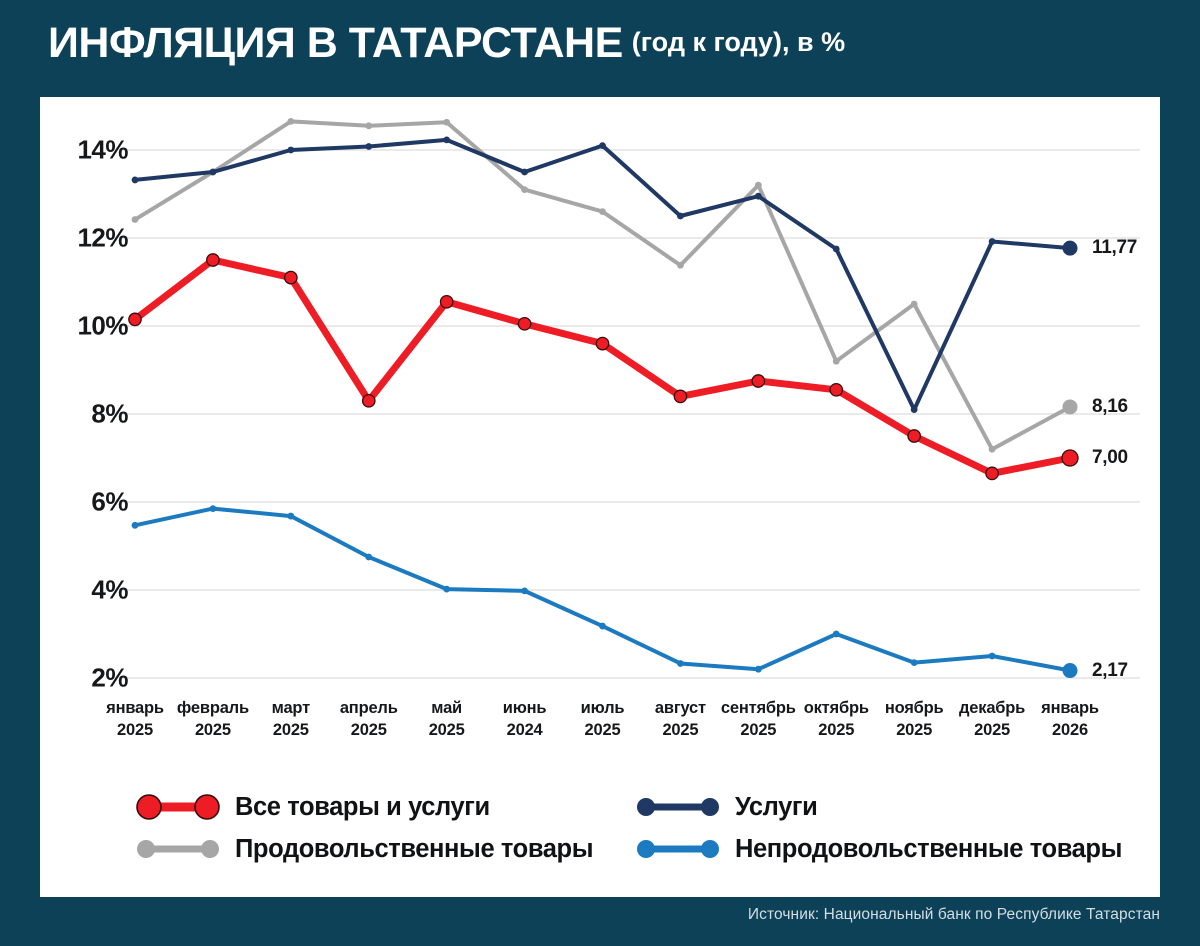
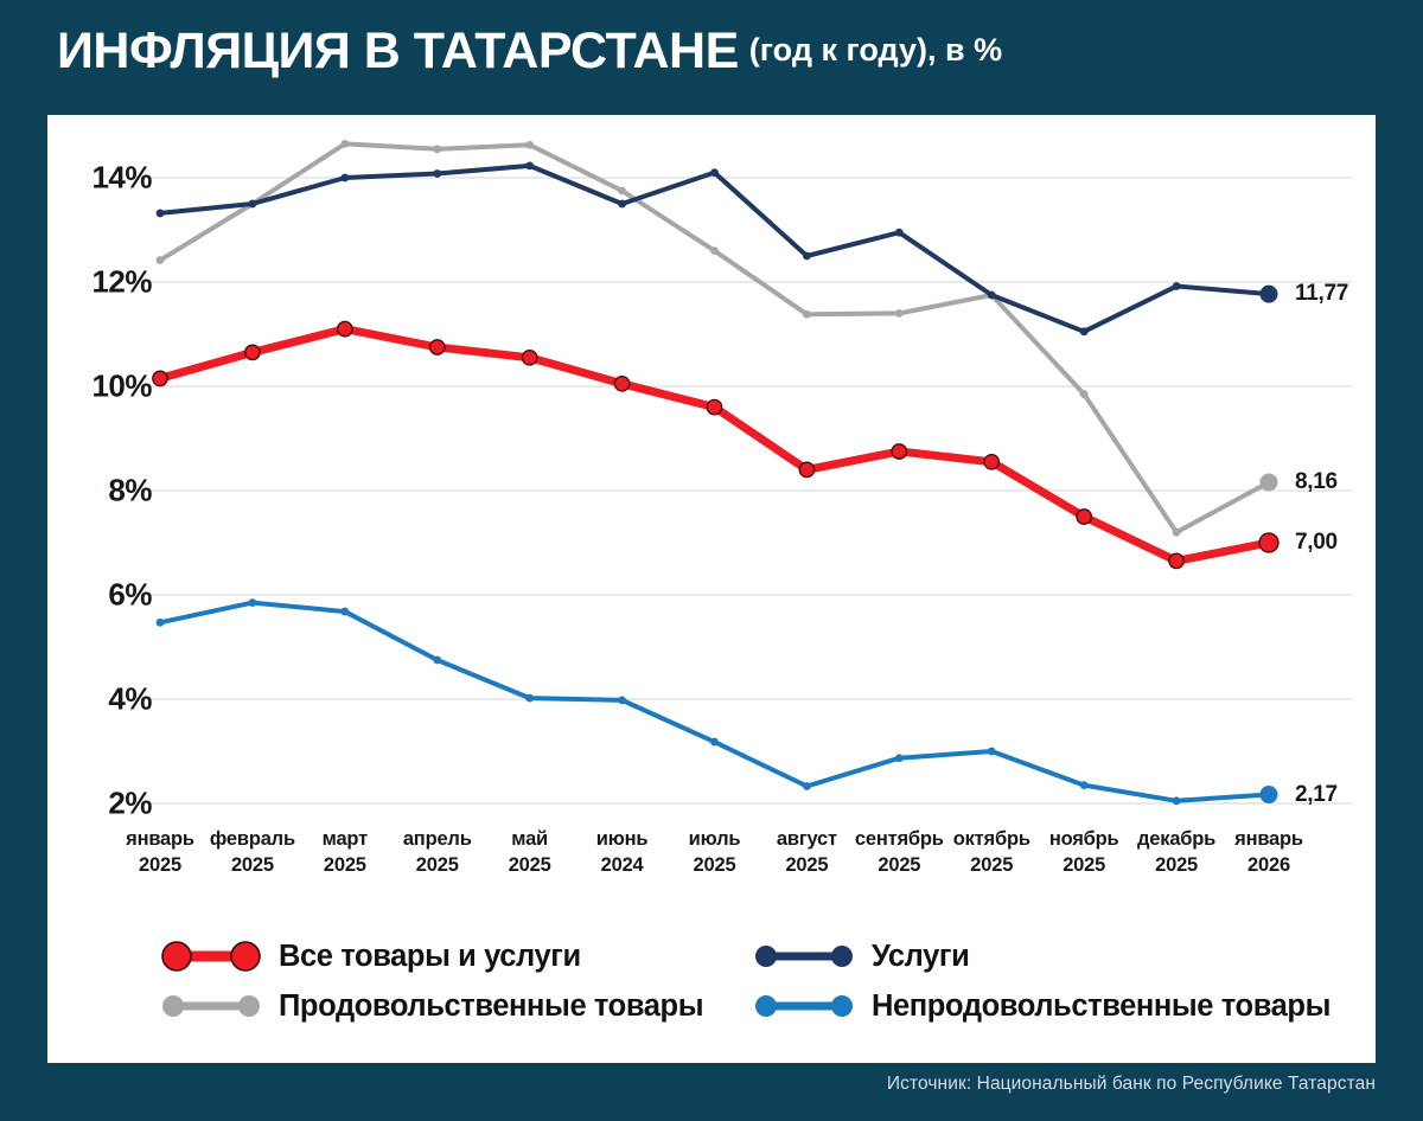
Все товары и услуги/февраль 2025: 11.5% -> 10.7%
Все товары и услуги/апрель 2025: 8.3% -> 10.8%
Продовольственные товары/июнь 2024: 13.1% -> 13.8%
Продовольственные товары/сентябрь 2025: 13.2% -> 11.4%
Непродовольственные товары/сентябрь 2025: 2.2% -> 2.9%
Продовольственные товары/октябрь 2025: 9.2% -> 11.8%
Услуги/ноябрь 2025: 8.1% -> 11.1%
Продовольственные товары/ноябрь 2025: 10.5% -> 9.8%
Непродовольственные товары/декабрь 2025: 2.5% -> 2.0%
